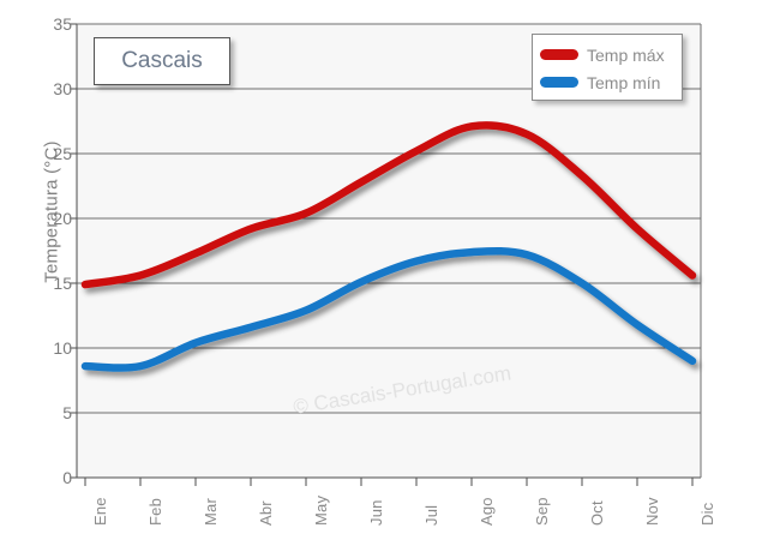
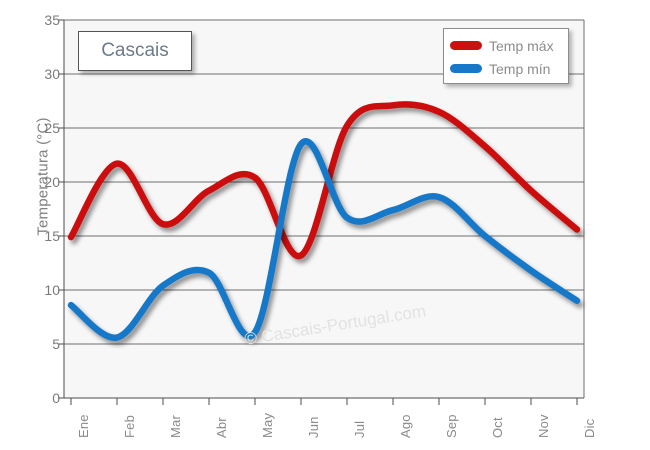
Temp máx/Feb: 15.6 -> 21.7
Temp mín/Feb: 8.6 -> 5.6
Temp máx/Mar: 17.3 -> 16.1
Temp mín/May: 12.9 -> 6.1
Temp máx/Jun: 22.8 -> 13.2
Temp mín/Jun: 15.1 -> 23.5
Temp mín/Sep: 17.2 -> 18.6
